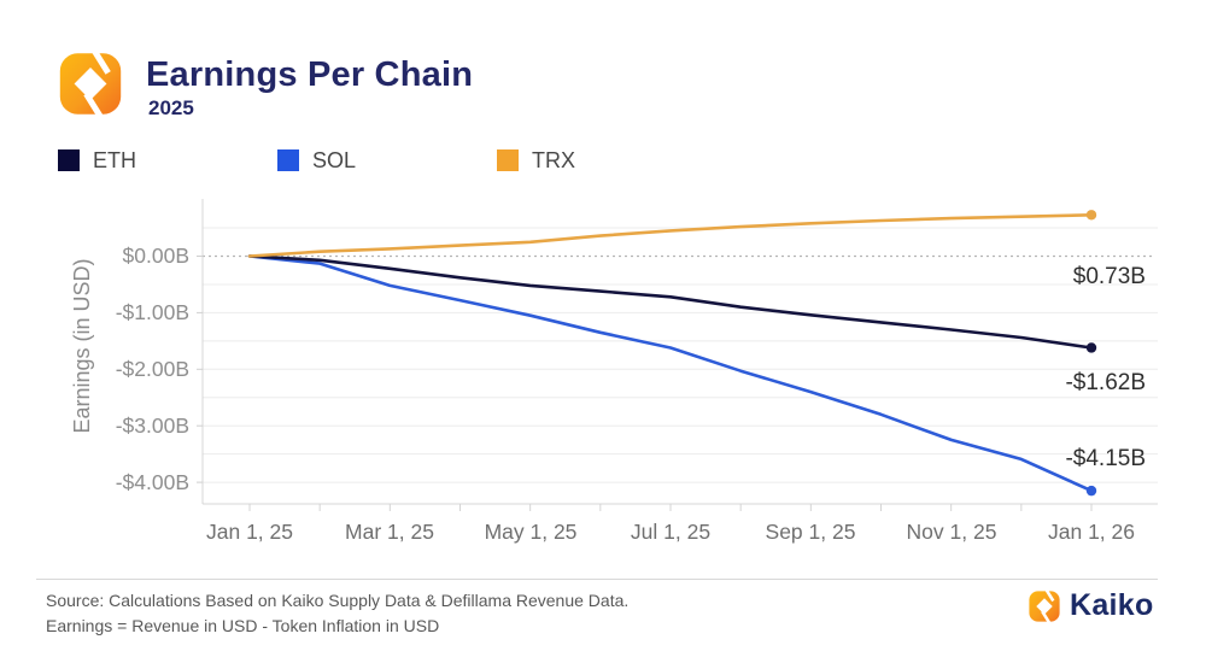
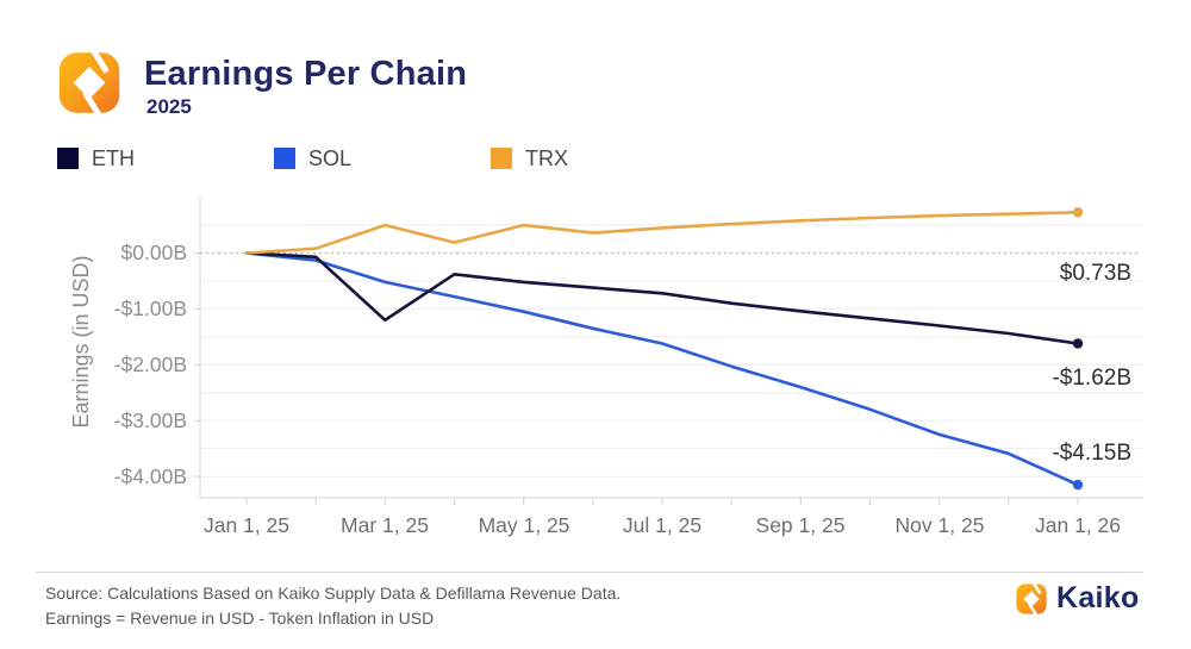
ETH/Mar 1, 25: -$0.2B -> -$1.2B
TRX/Mar 1, 25: $0.1B -> $0.5B
TRX/May 1, 25: $0.2B -> $0.5B
